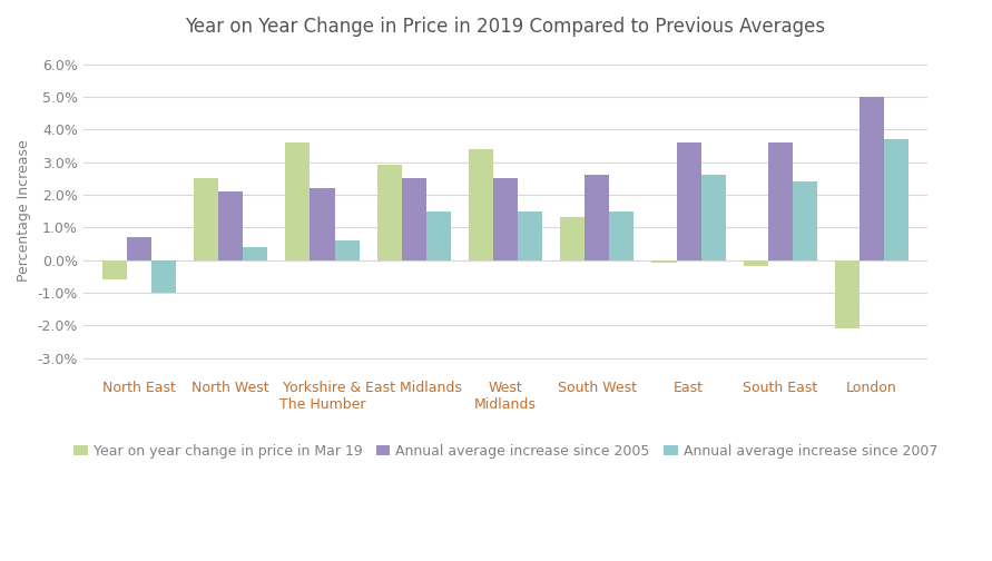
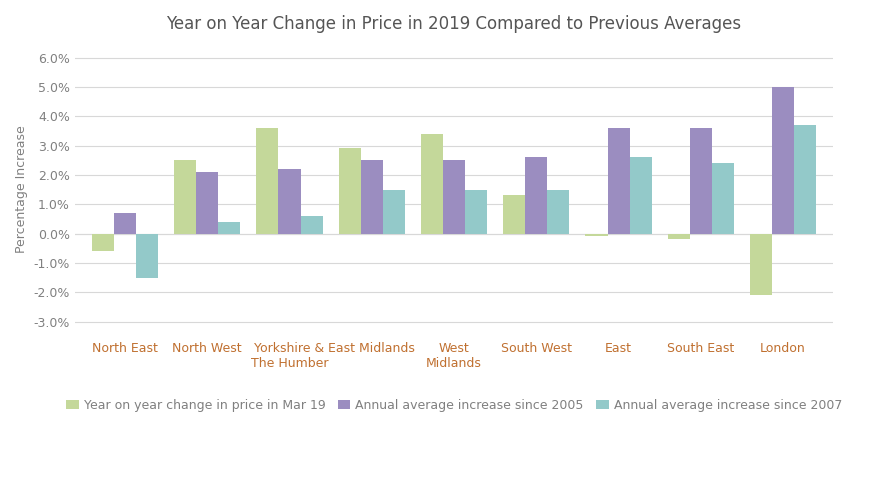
Annual average increase since 2007/North East: -1.0% -> -1.5%
